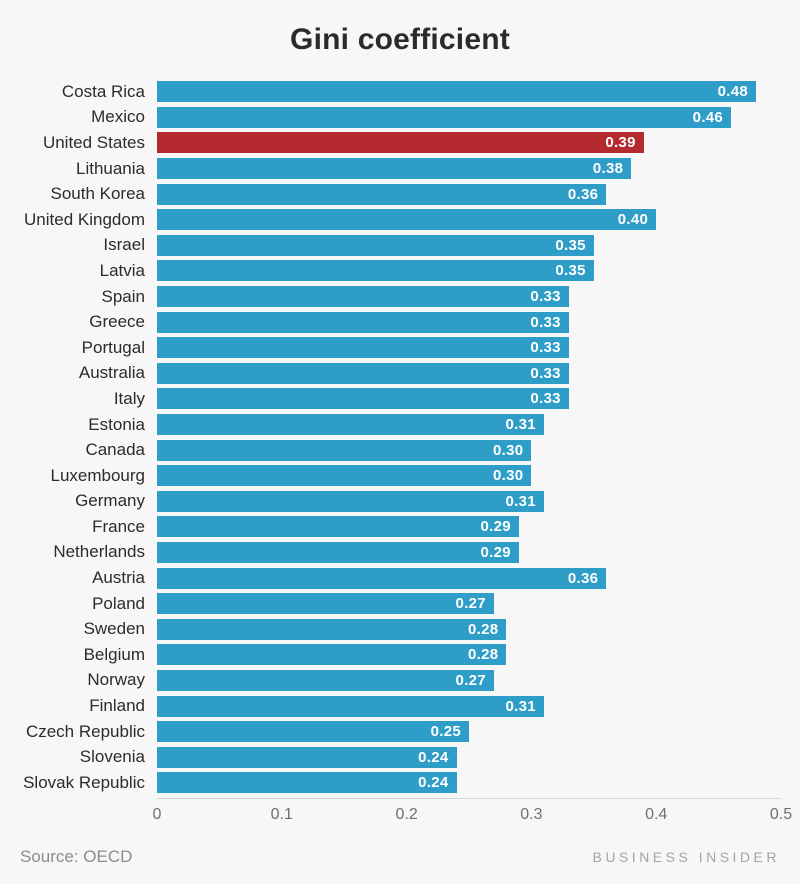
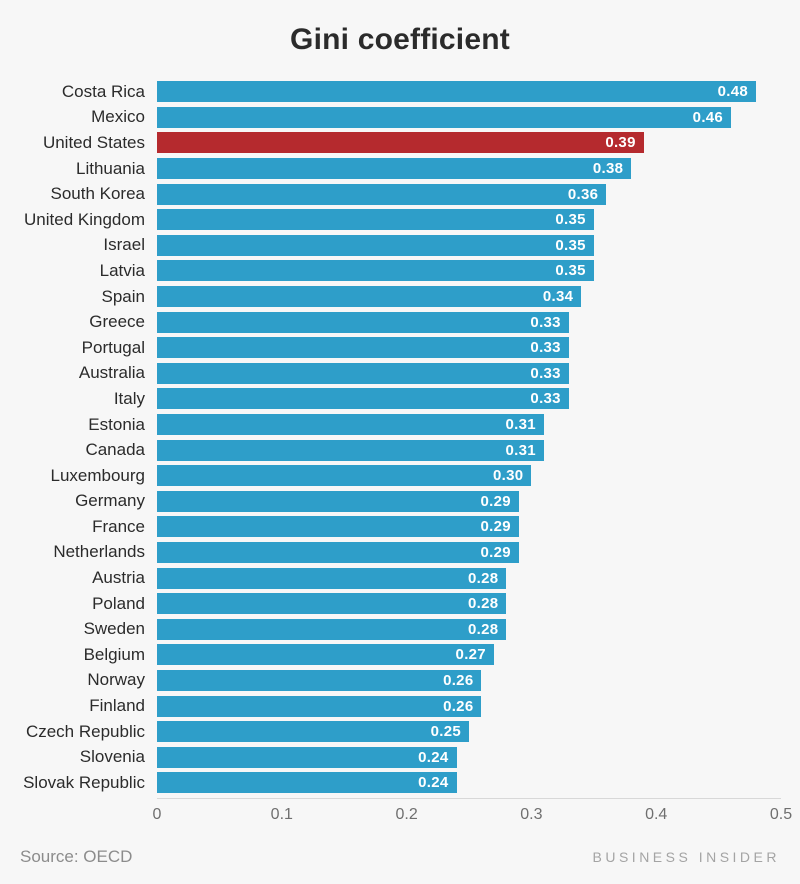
United Kingdom: 0.40 -> 0.35
Spain: 0.33 -> 0.34
Canada: 0.30 -> 0.31
Germany: 0.31 -> 0.29
Austria: 0.36 -> 0.28
Poland: 0.27 -> 0.28
Belgium: 0.28 -> 0.27
Norway: 0.27 -> 0.26
Finland: 0.31 -> 0.26
